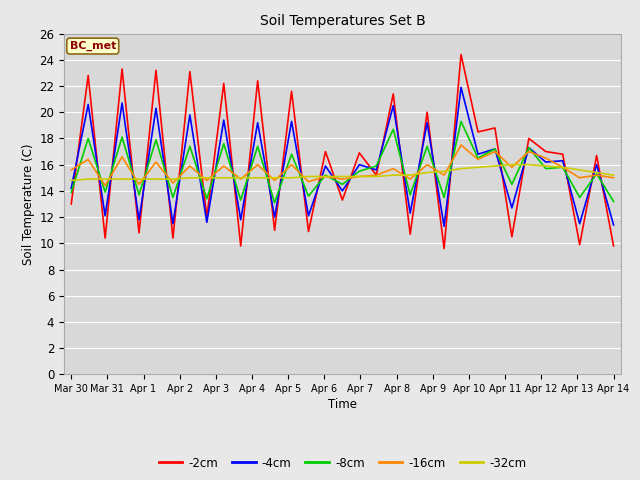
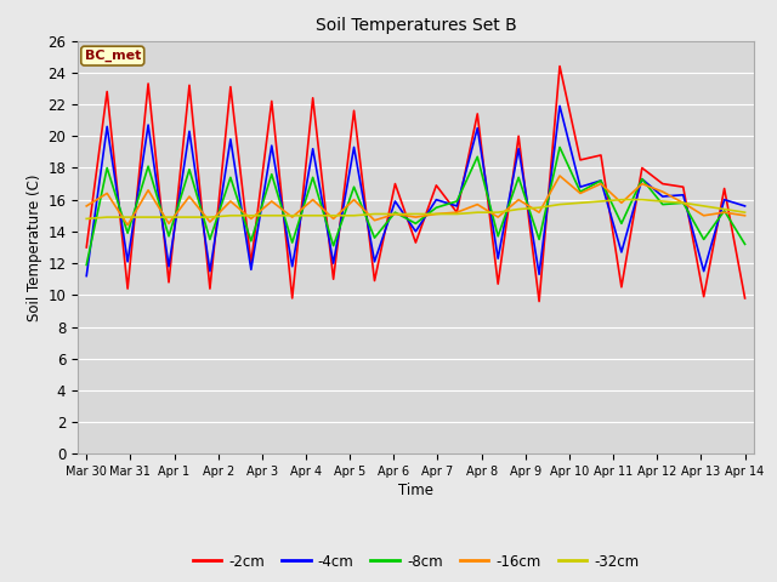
-4cm/Mar 30: 14.2 -> 11.2
-8cm/Mar 30: 13.9 -> 11.9
-4cm/Apr 14: 11.4 -> 15.6
